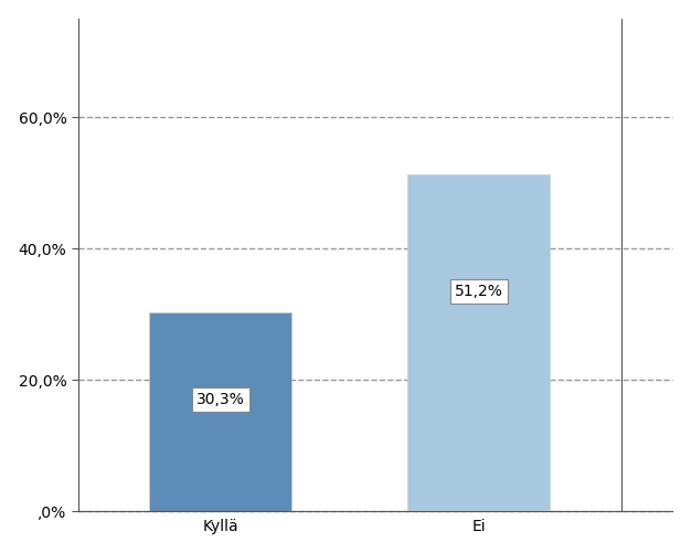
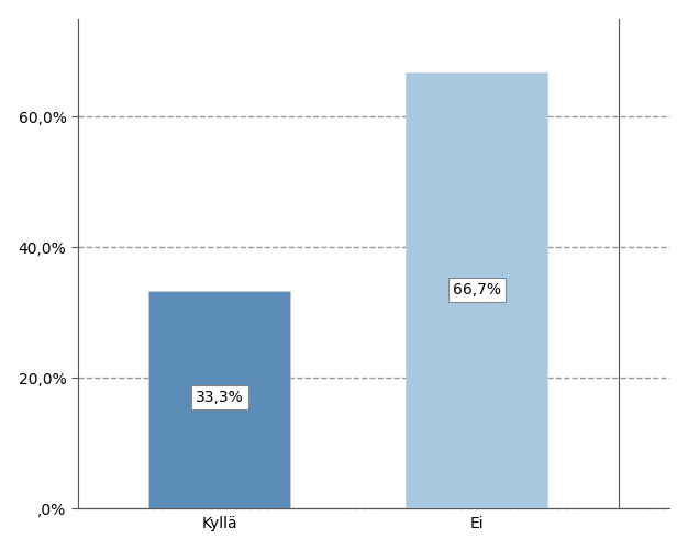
Kyllä: 30,3% -> 33,3%
Ei: 51,2% -> 66,7%
